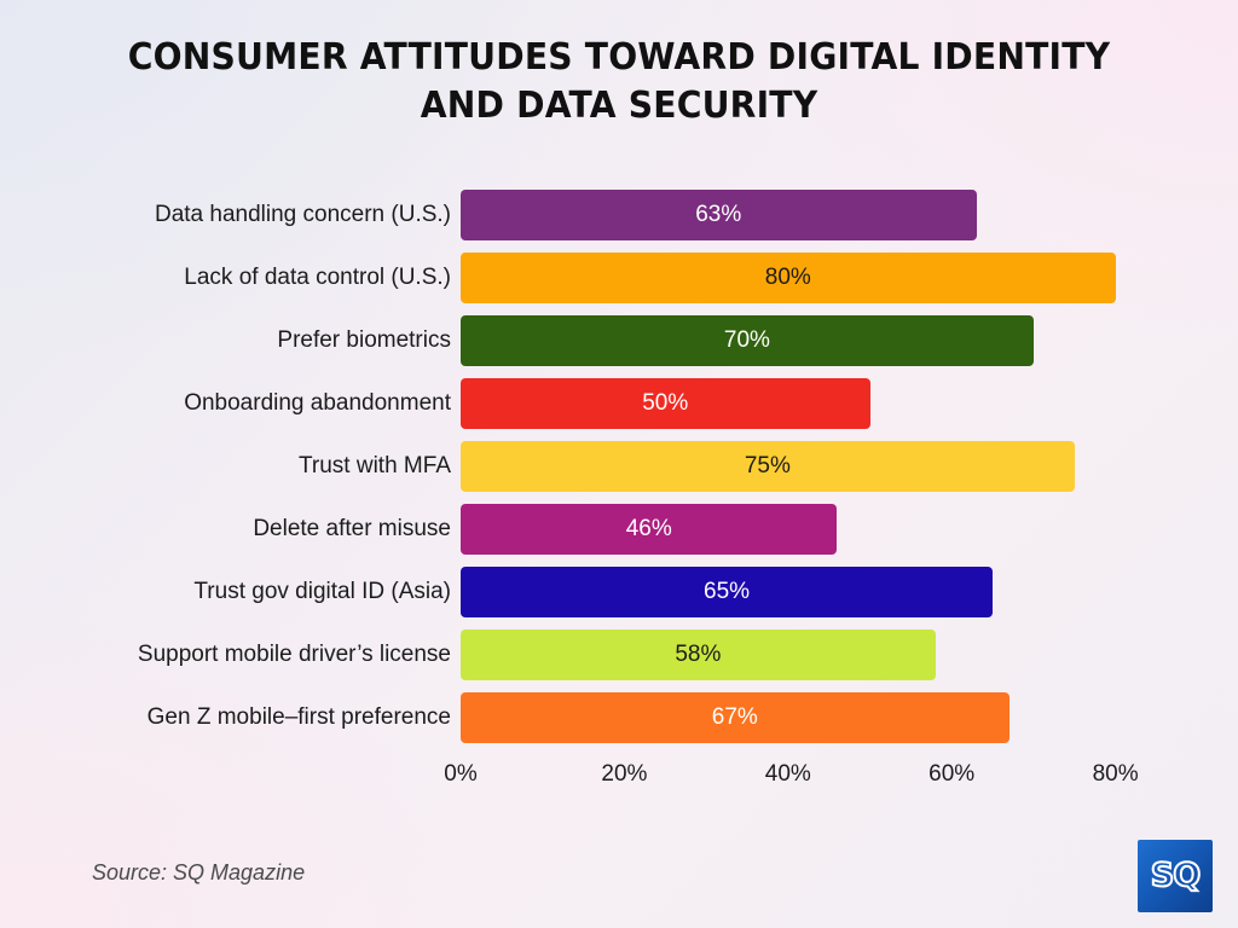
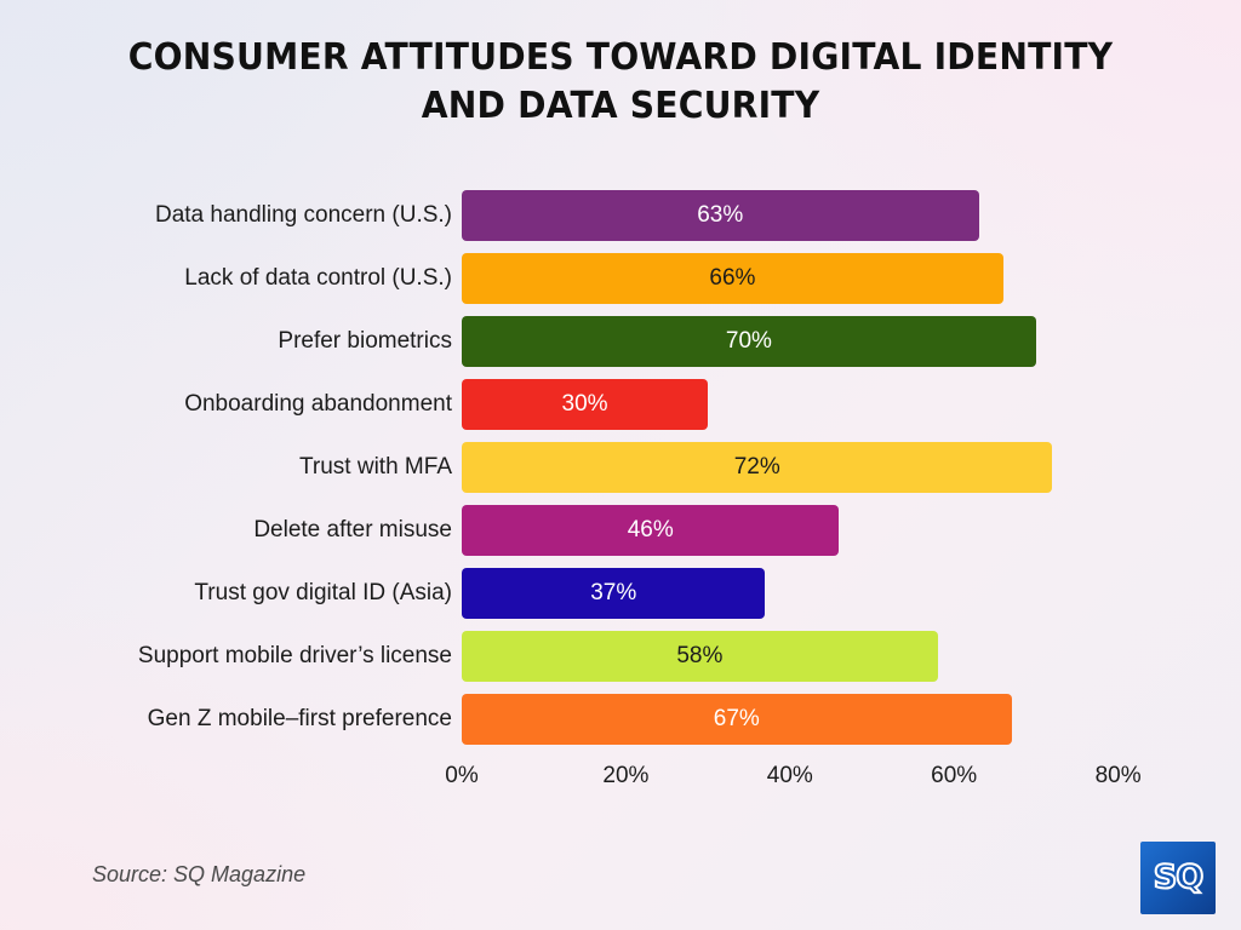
Lack of data control (U.S.): 80% -> 66%
Onboarding abandonment: 50% -> 30%
Trust with MFA: 75% -> 72%
Trust gov digital ID (Asia): 65% -> 37%
